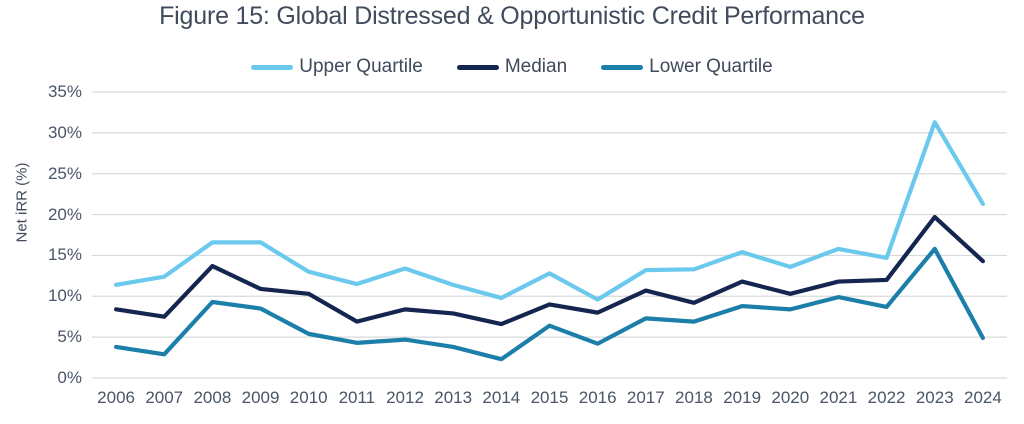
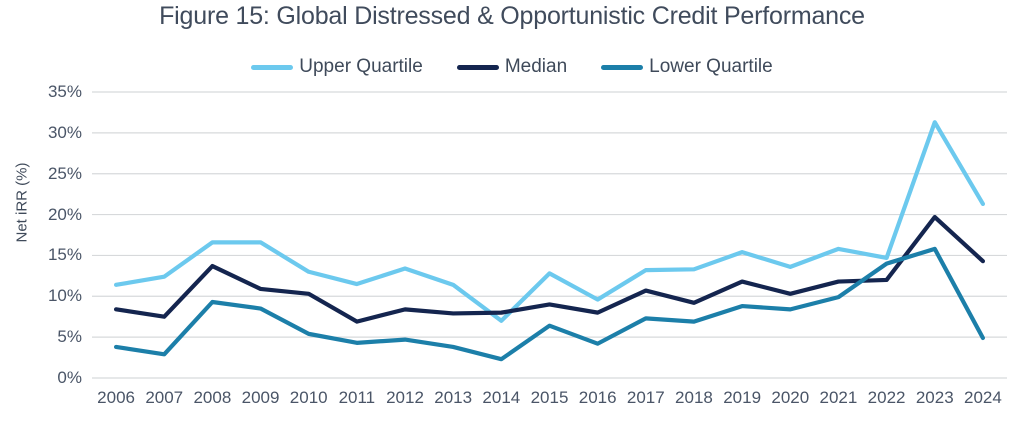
Upper Quartile/2014: 10% -> 7%
Median/2014: 7% -> 8%
Lower Quartile/2022: 9% -> 14%
